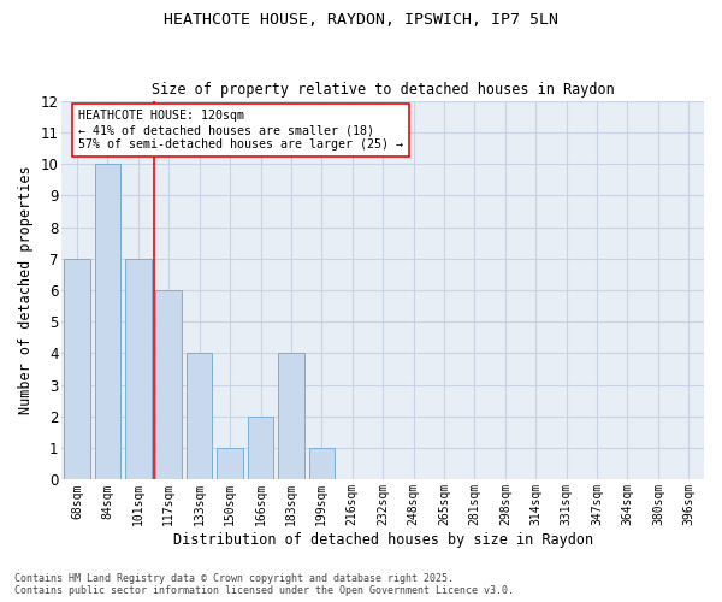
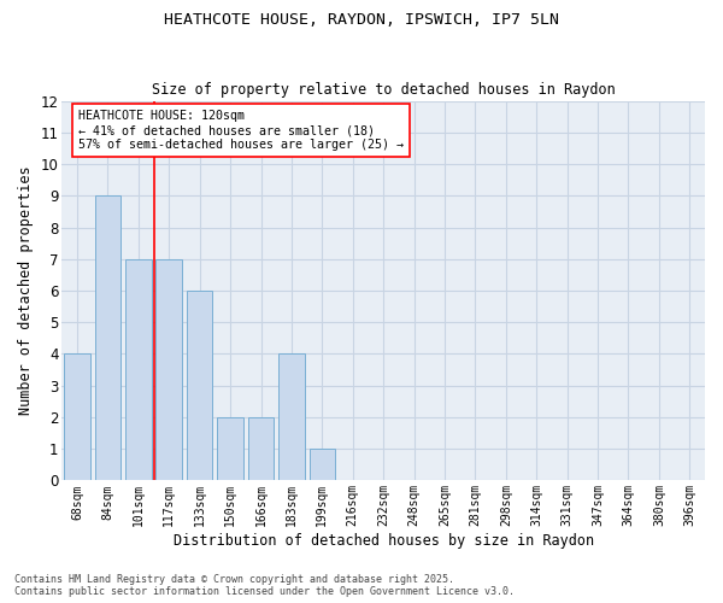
68sqm: 7 -> 4
84sqm: 10 -> 9
117sqm: 6 -> 7
133sqm: 4 -> 6
150sqm: 1 -> 2
